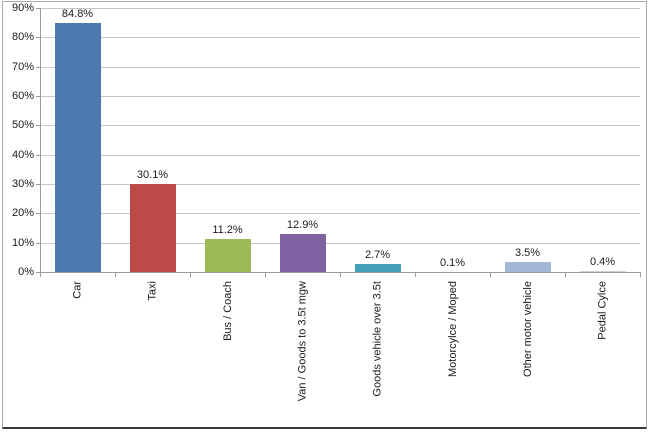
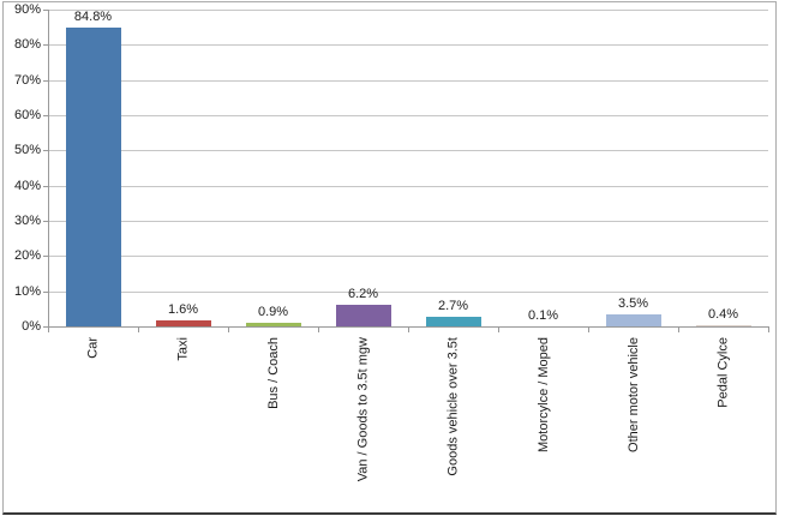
Taxi: 30.1% -> 1.6%
Bus / Coach: 11.2% -> 0.9%
Van / Goods to 3.5t mgw: 12.9% -> 6.2%
